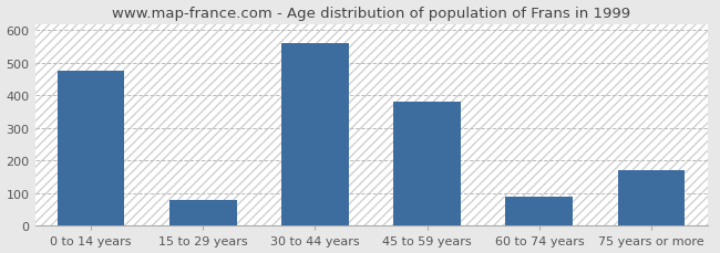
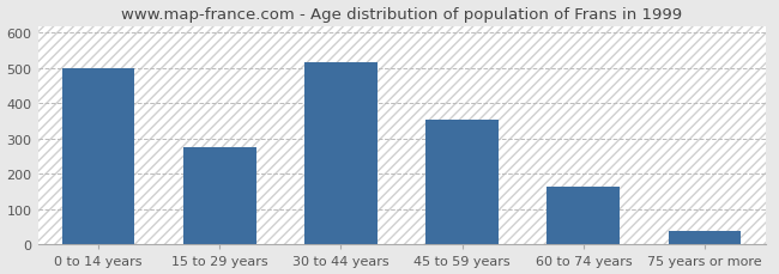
0 to 14 years: 475 -> 500
15 to 29 years: 80 -> 277
30 to 44 years: 560 -> 517
45 to 59 years: 380 -> 355
60 to 74 years: 90 -> 163
75 years or more: 170 -> 40
